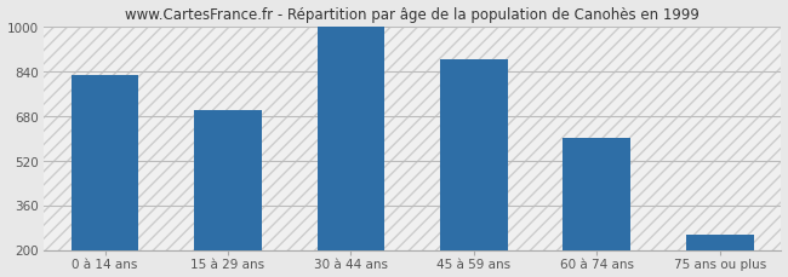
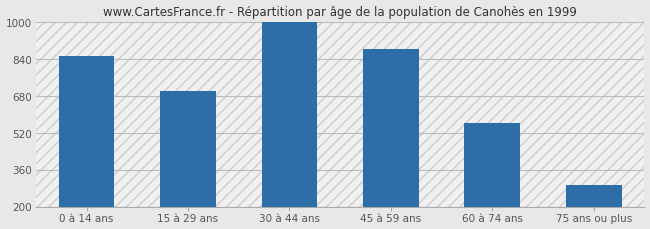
0 à 14 ans: 825 -> 850
60 à 74 ans: 600 -> 560
75 ans ou plus: 255 -> 295
